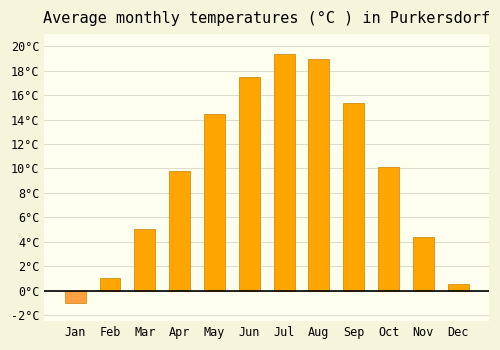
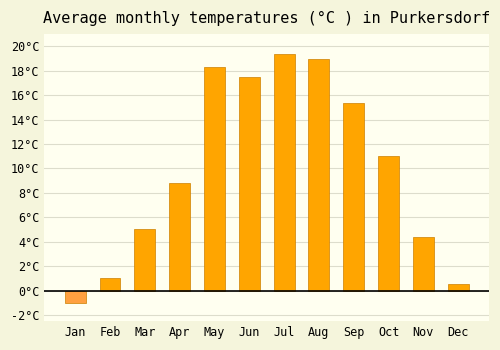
Apr: 9.8°C -> 8.8°C
May: 14.5°C -> 18.3°C
Oct: 10.1°C -> 11.0°C
